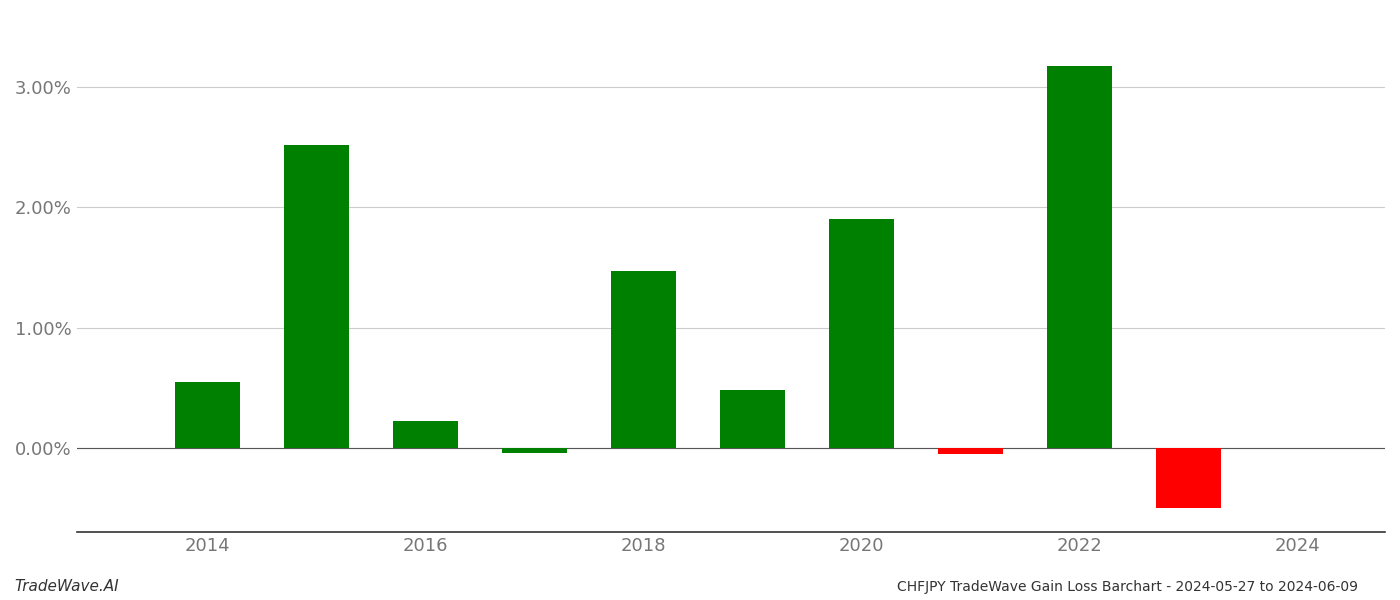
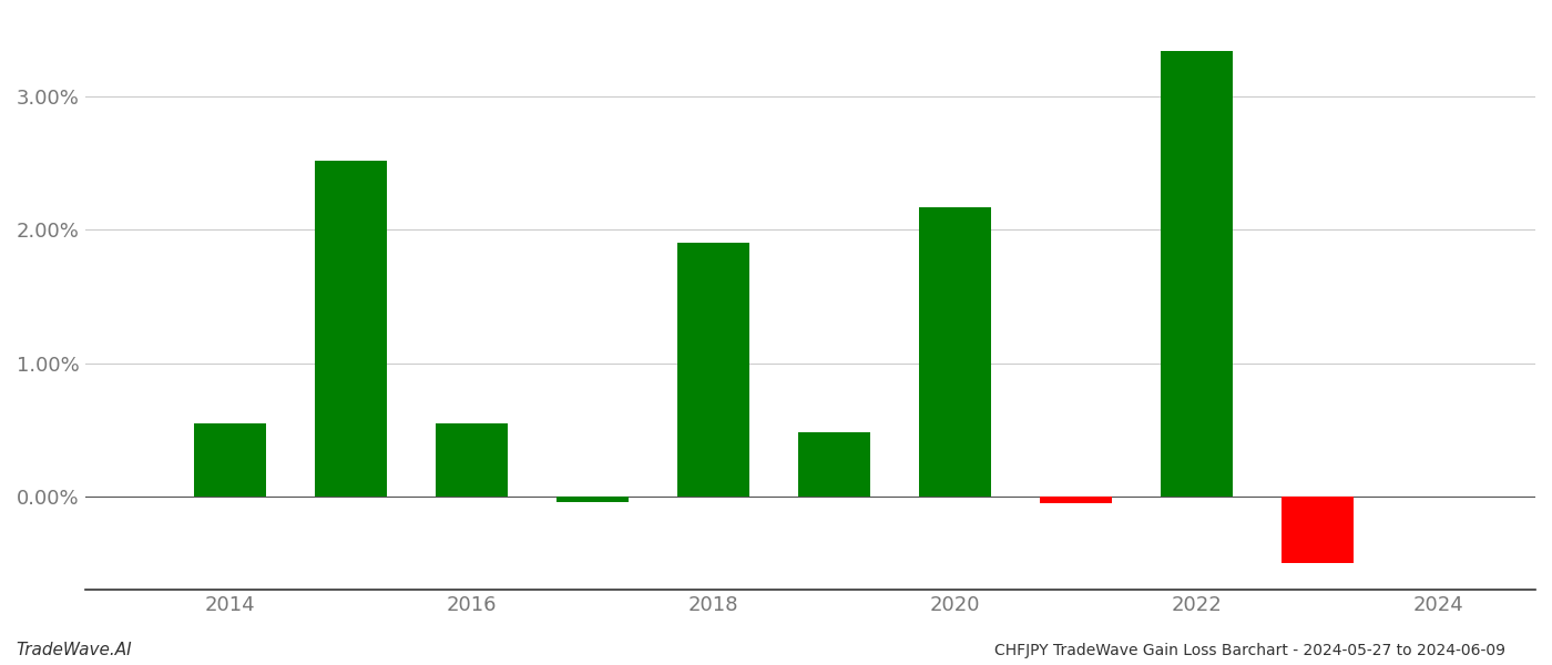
2016: 0.22% -> 0.55%
2018: 1.47% -> 1.90%
2020: 1.90% -> 2.17%
2022: 3.18% -> 3.34%
